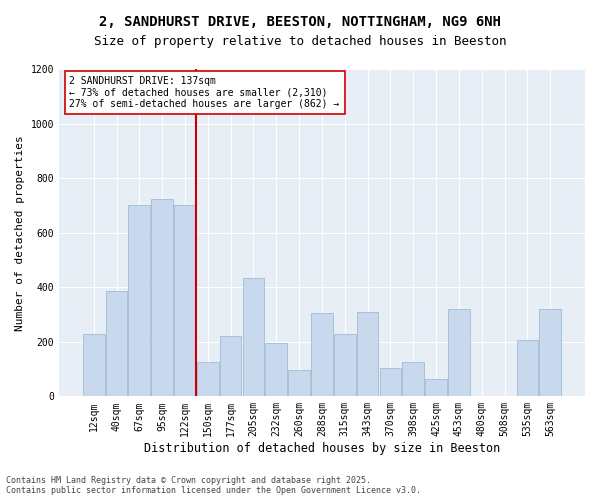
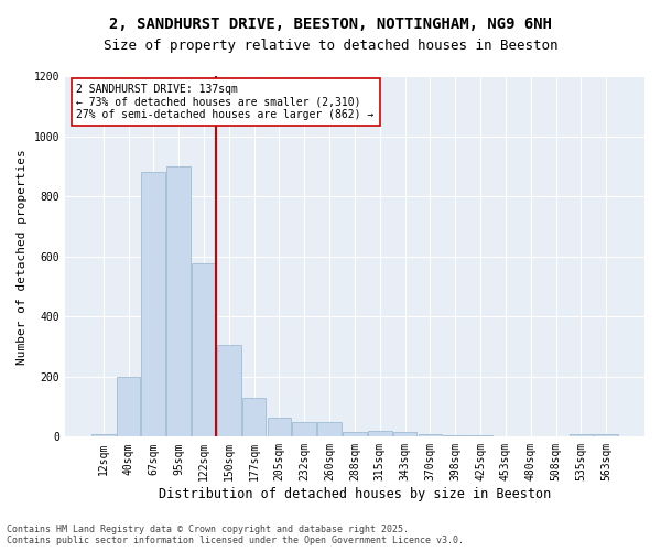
12sqm: 230 -> 10
40sqm: 385 -> 200
67sqm: 700 -> 880
95sqm: 725 -> 900
122sqm: 700 -> 575
150sqm: 125 -> 305
177sqm: 220 -> 130
205sqm: 435 -> 65
232sqm: 195 -> 50
260sqm: 95 -> 48
288sqm: 305 -> 15
315sqm: 230 -> 18
343sqm: 310 -> 15
370sqm: 105 -> 8
398sqm: 125 -> 5
425sqm: 65 -> 5
453sqm: 320 -> 3
535sqm: 205 -> 8
563sqm: 320 -> 10
